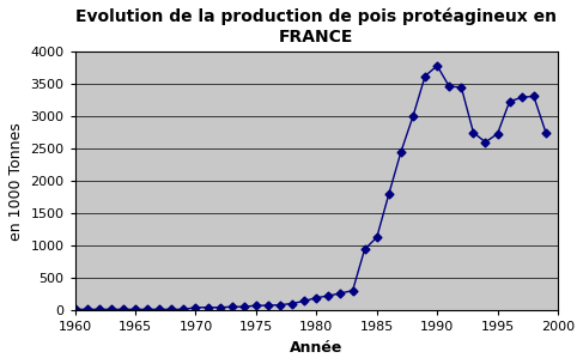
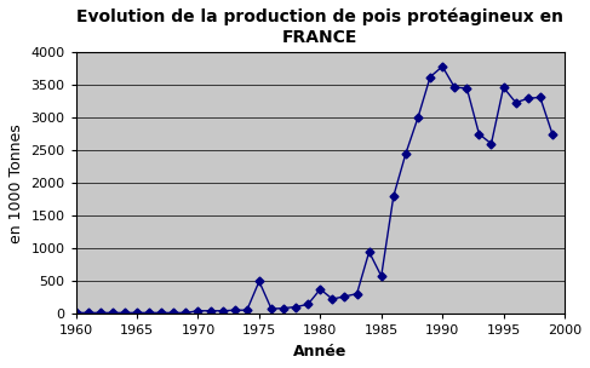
1975: 80 -> 500
1980: 200 -> 380
1985: 1130 -> 580
1995: 2730 -> 3460
